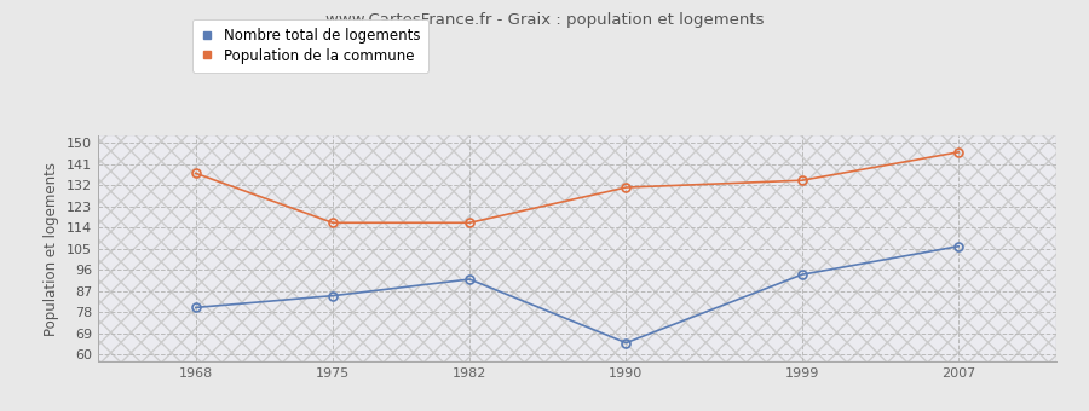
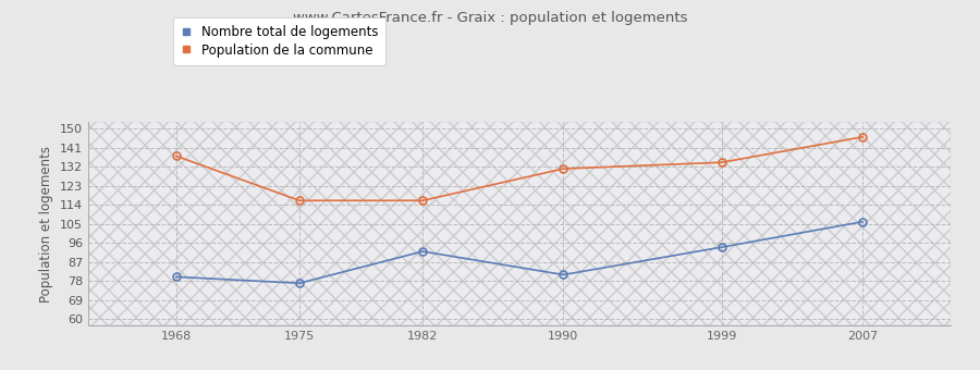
Nombre total de logements/1975: 85 -> 77
Nombre total de logements/1990: 65 -> 81
